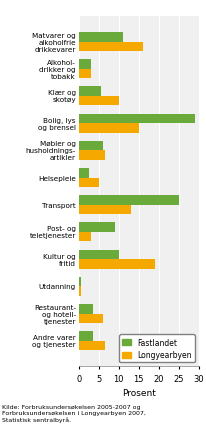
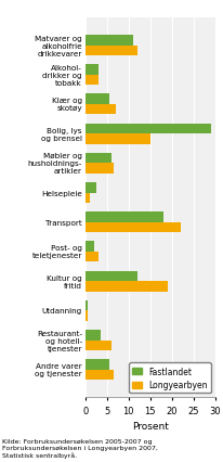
Longyearbyen/Matvarer og alkoholfrie drikkevarer: 16.0 -> 12.0
Longyearbyen/Klær og skotøy: 10.0 -> 7.0
Longyearbyen/Helsepleie: 5.0 -> 1.0
Fastlandet/Transport: 25.0 -> 18.0
Longyearbyen/Transport: 13.0 -> 22.0
Fastlandet/Post- og teletjenester: 9.0 -> 2.0
Fastlandet/Kultur og fritid: 10.0 -> 12.0
Fastlandet/Andre varer og tjenester: 3.5 -> 5.5
